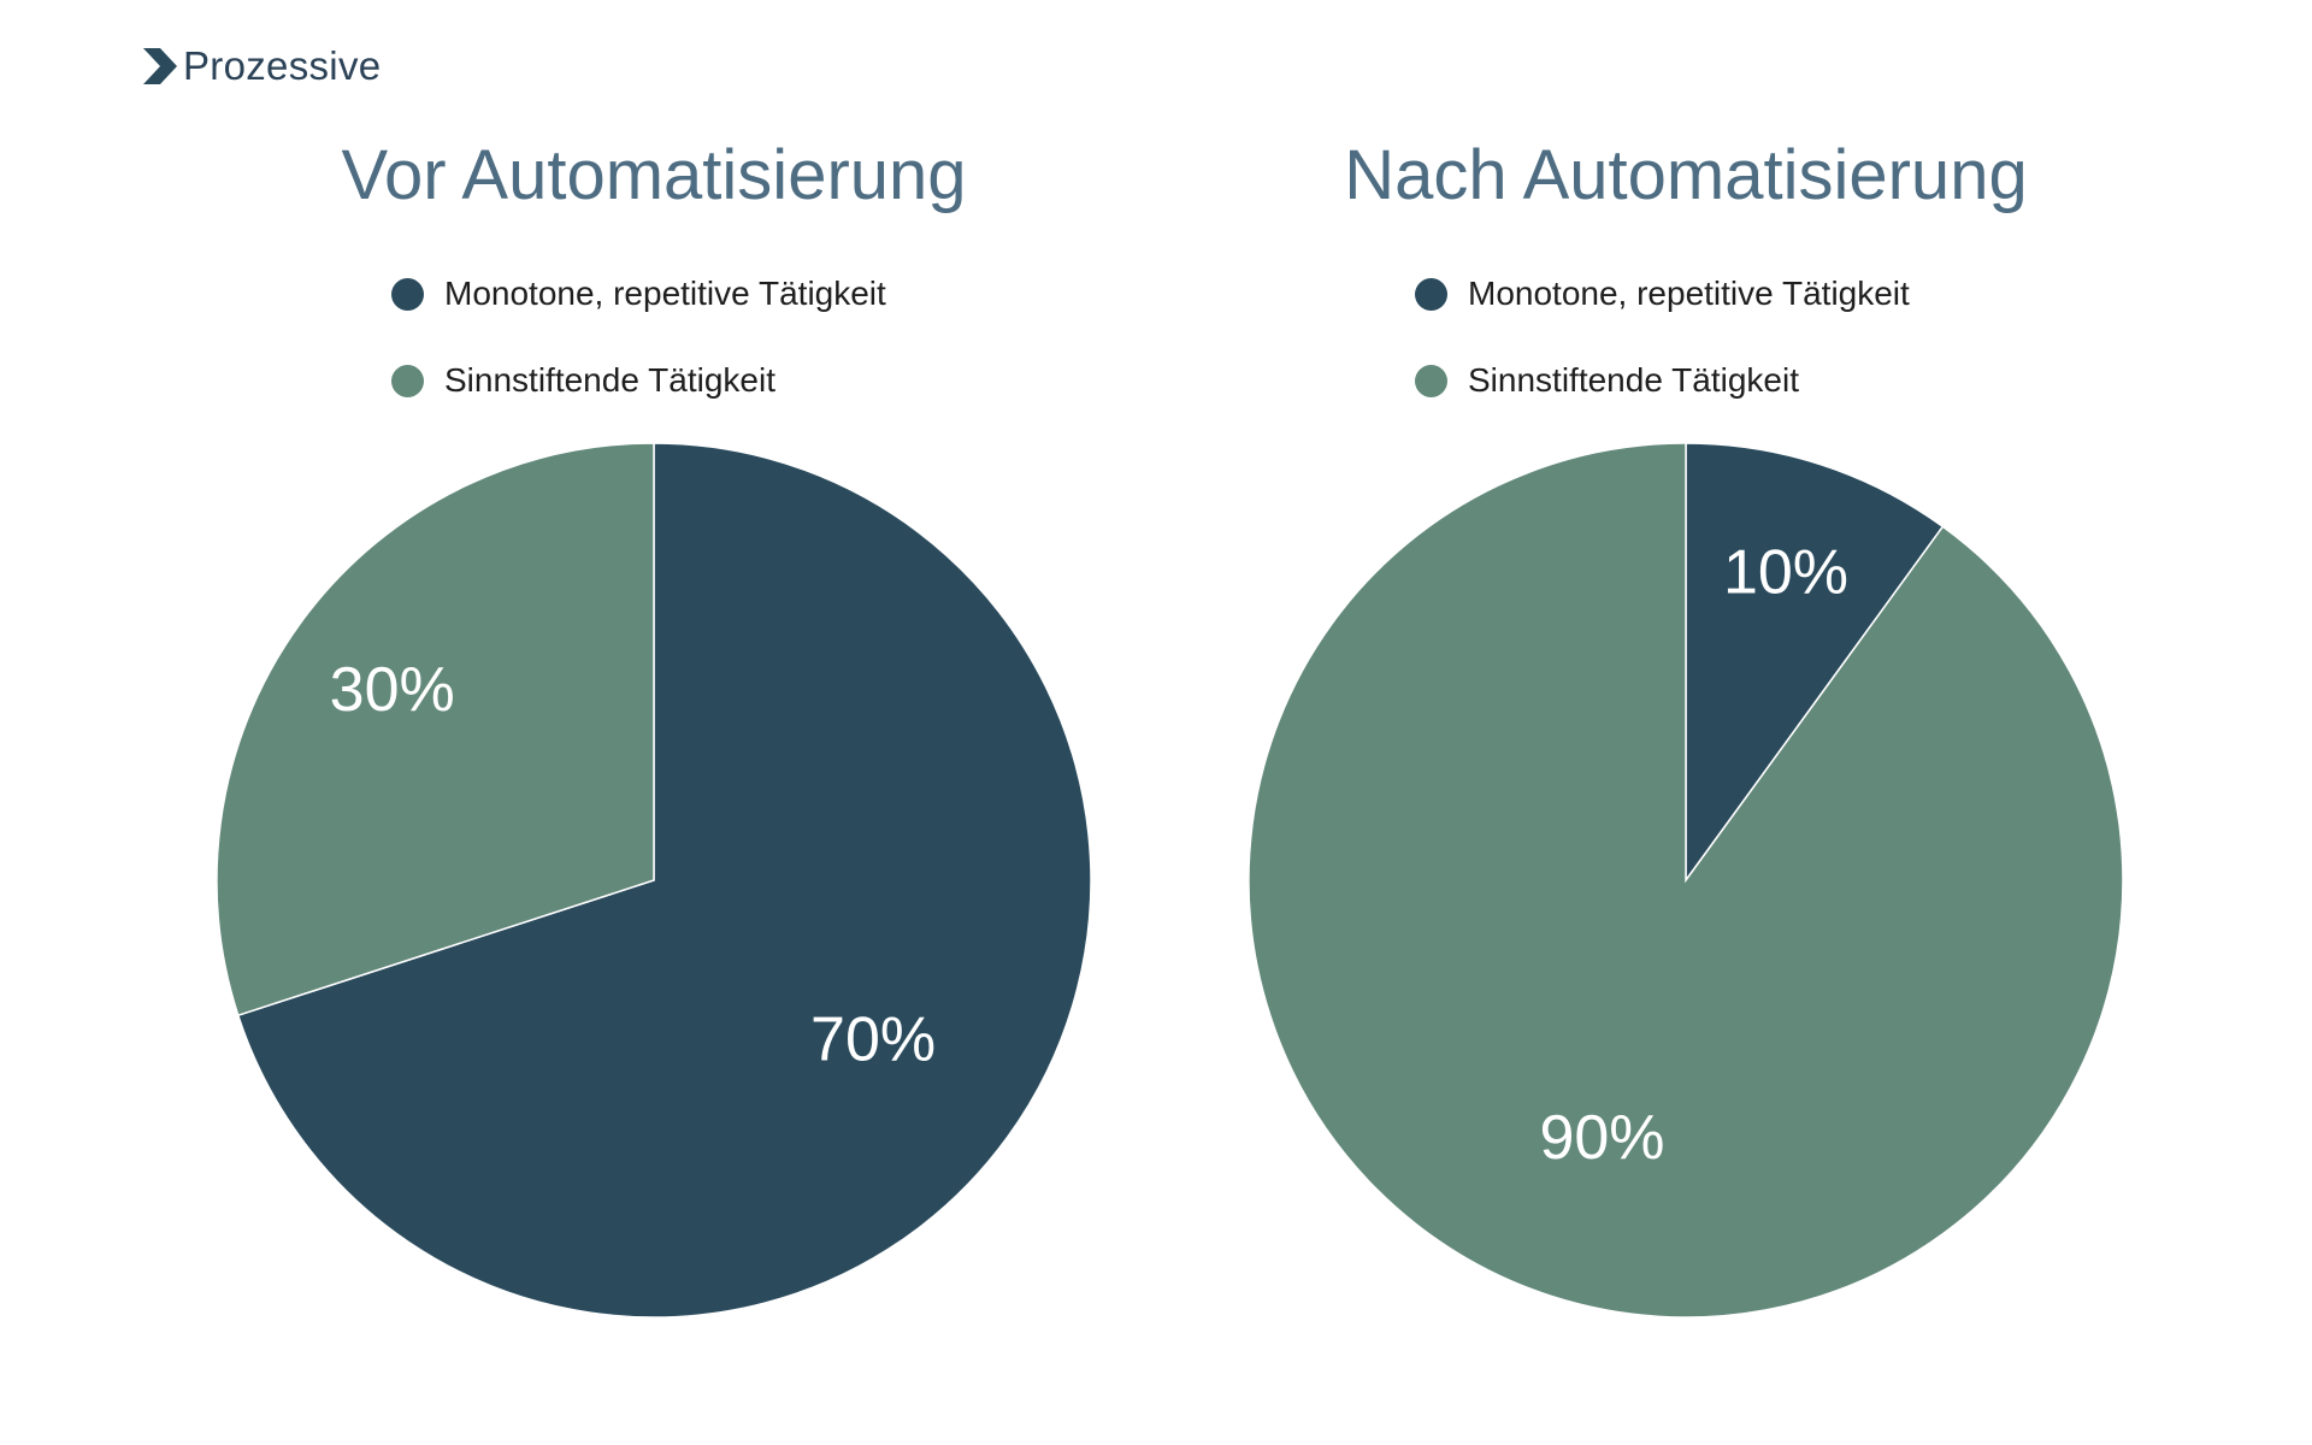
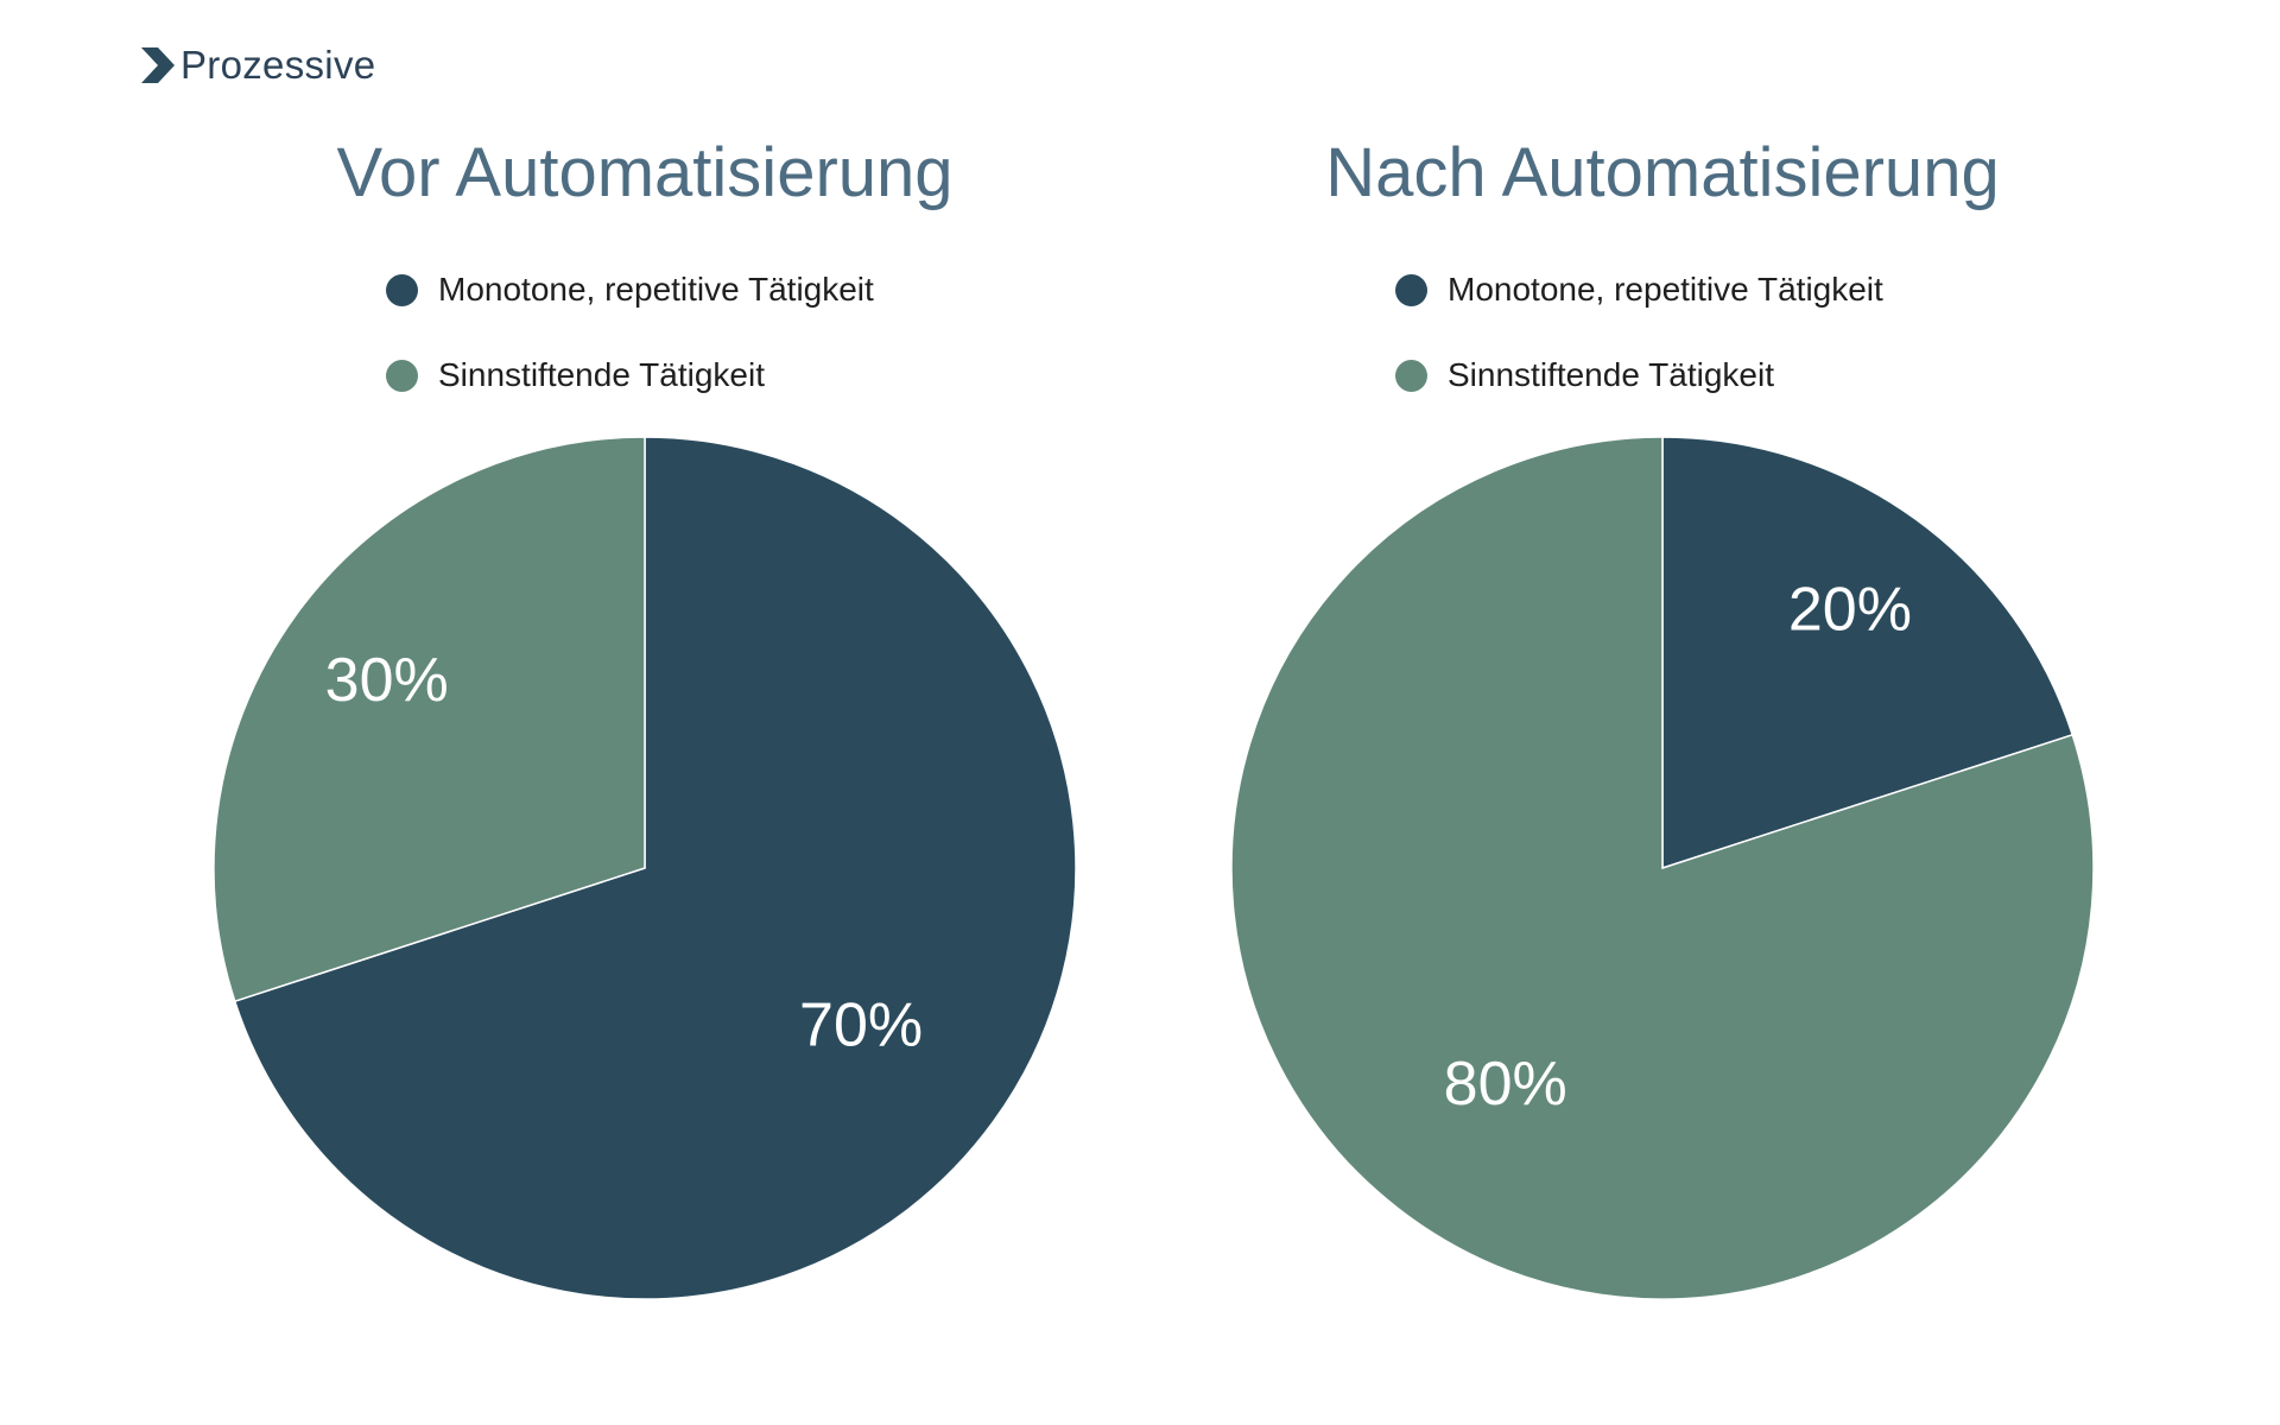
Nach Automatisierung/Monotone, repetitive Tätigkeit: 10% -> 20%
Nach Automatisierung/Sinnstiftende Tätigkeit: 90% -> 80%
